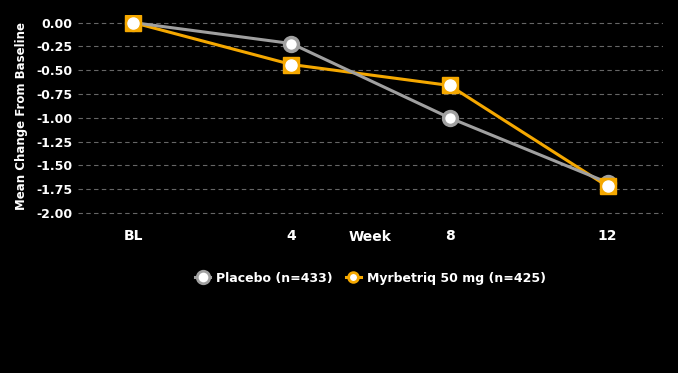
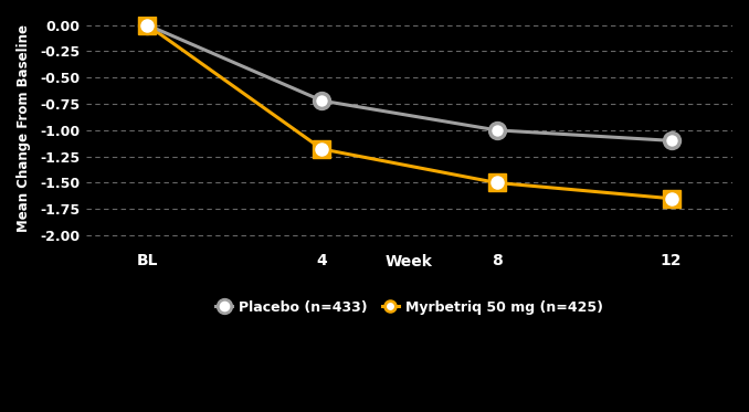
Placebo (n=433)/4: -0.22 -> -0.72
Myrbetriq 50 mg (n=425)/4: -0.44 -> -1.18
Myrbetriq 50 mg (n=425)/8: -0.66 -> -1.50
Placebo (n=433)/12: -1.68 -> -1.10
Myrbetriq 50 mg (n=425)/12: -1.72 -> -1.65
